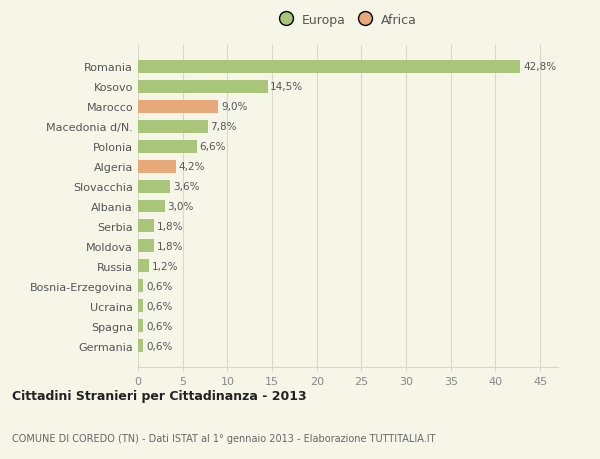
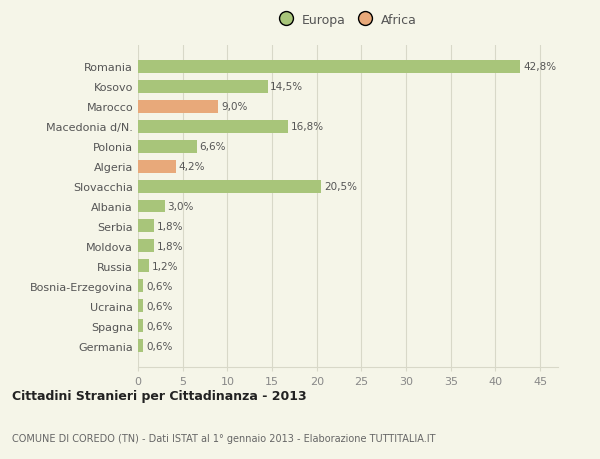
Macedonia d/N.: 7,8% -> 16,8%
Slovacchia: 3,6% -> 20,5%
